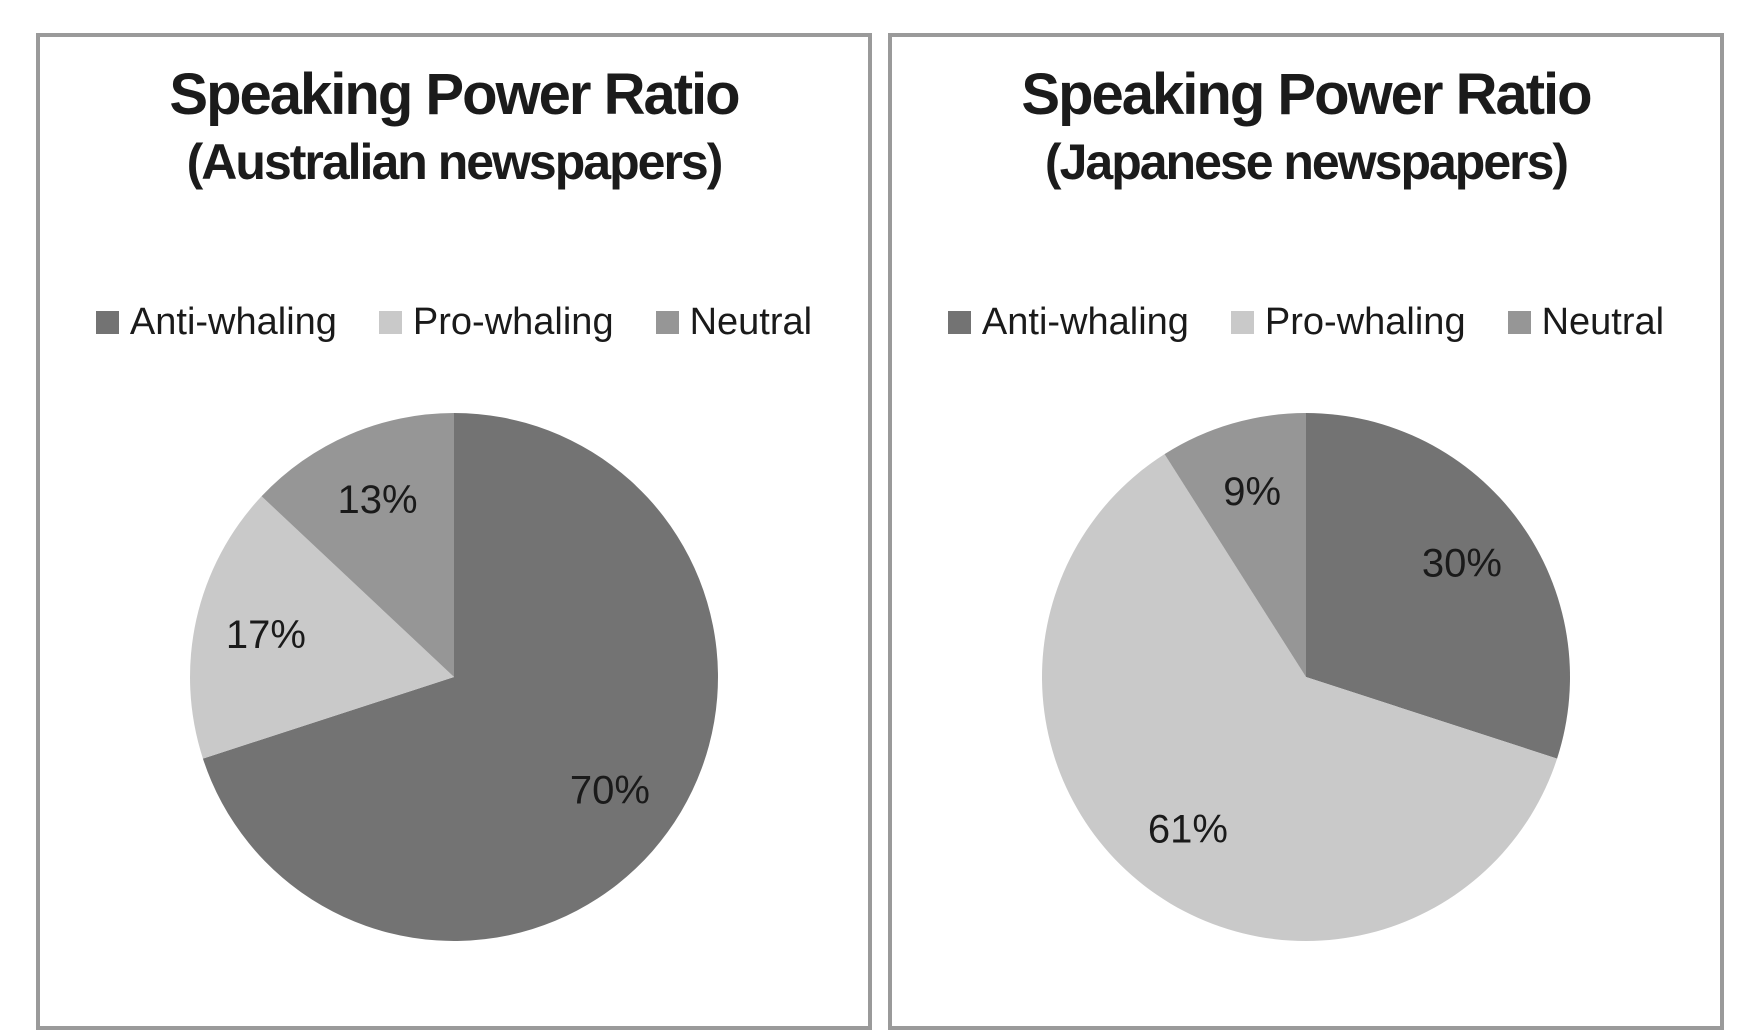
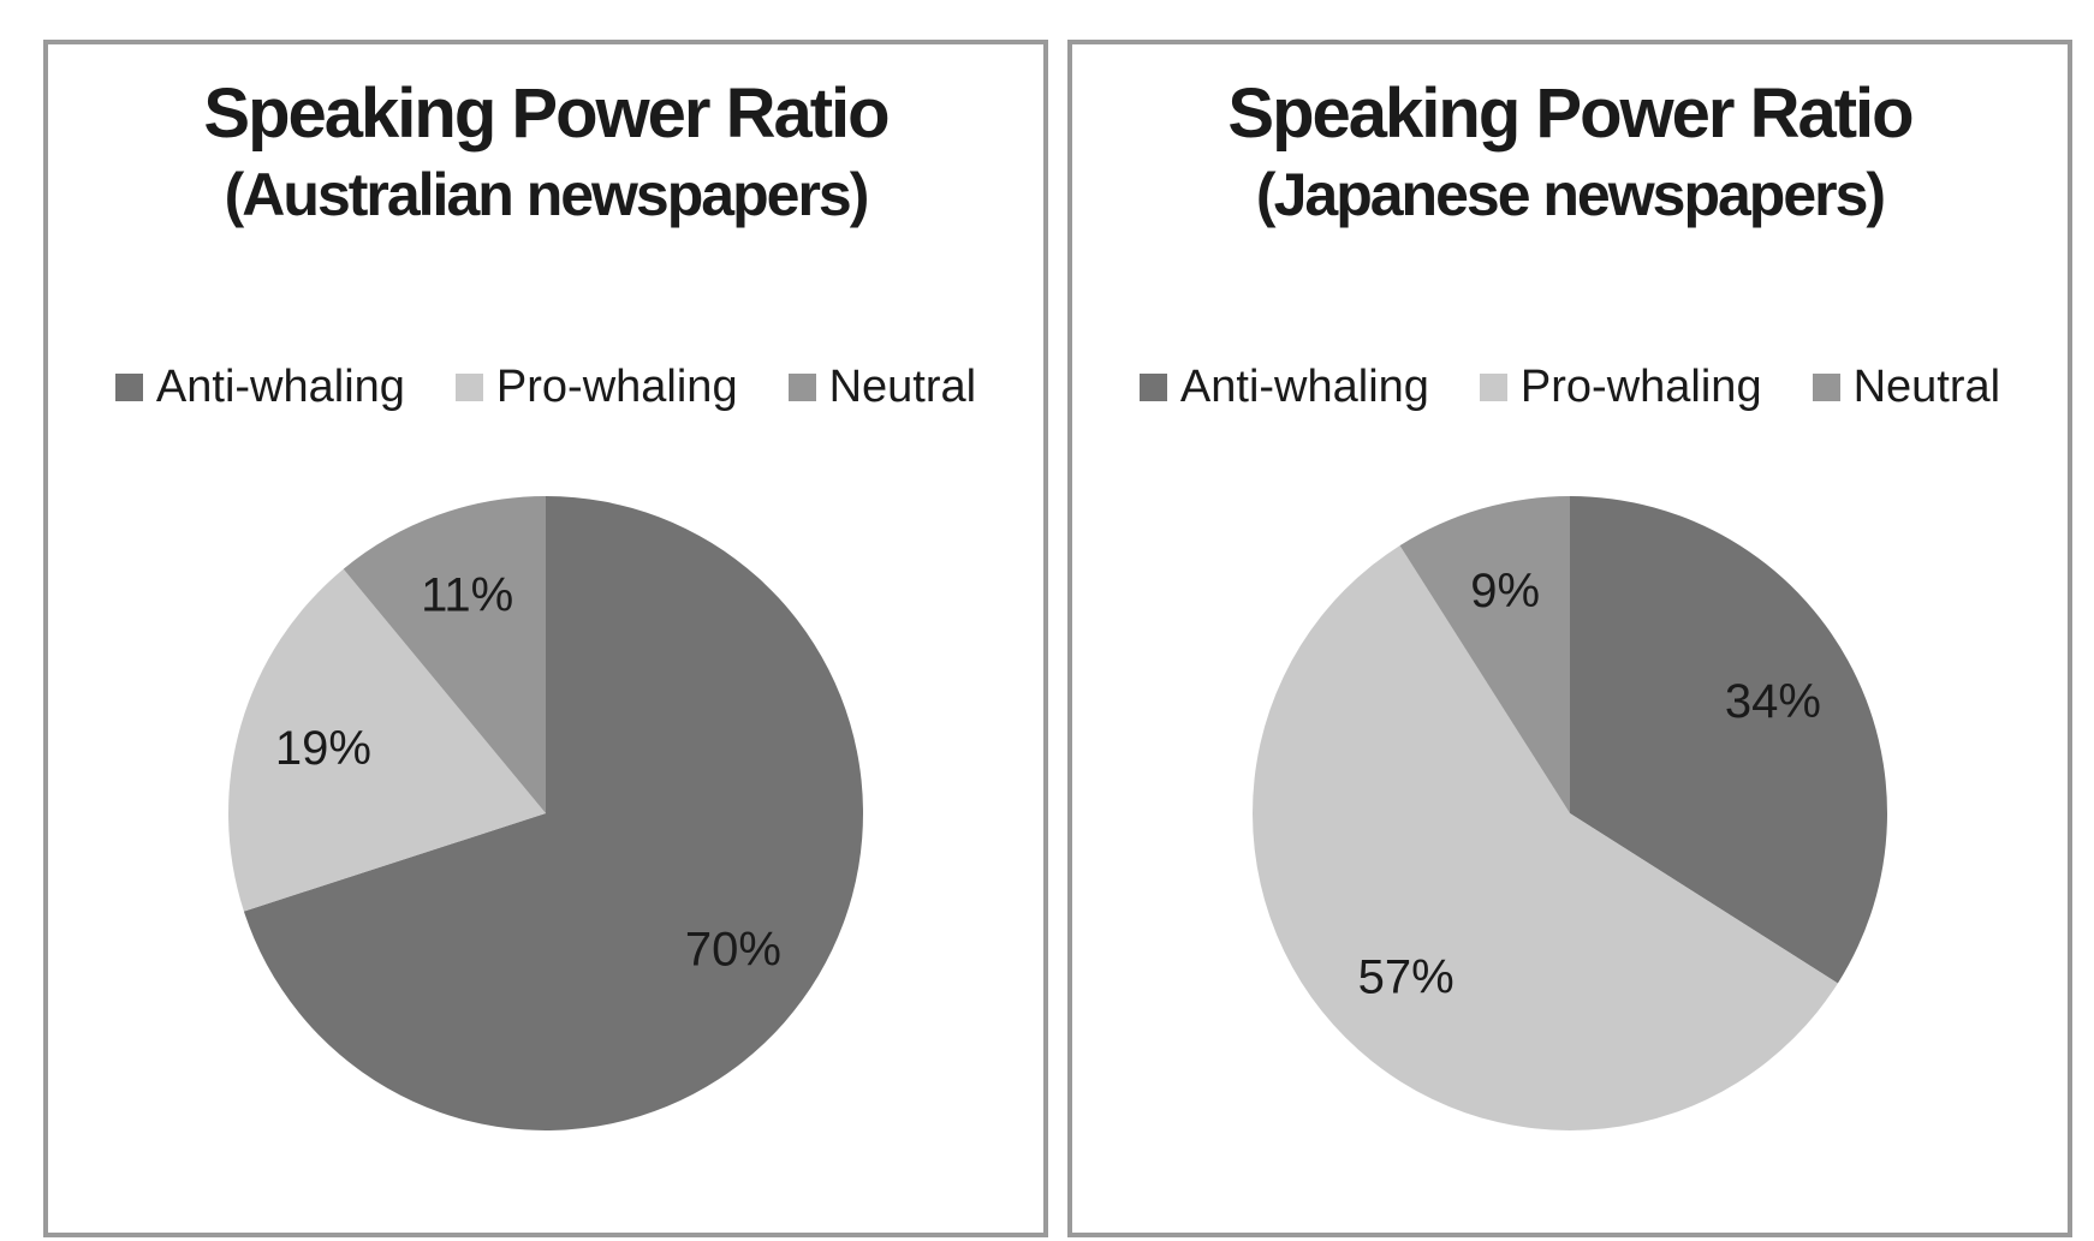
Speaking Power Ratio (Australian newspapers)/Pro-whaling: 17% -> 19%
Speaking Power Ratio (Australian newspapers)/Neutral: 13% -> 11%
Speaking Power Ratio (Japanese newspapers)/Anti-whaling: 30% -> 34%
Speaking Power Ratio (Japanese newspapers)/Pro-whaling: 61% -> 57%
